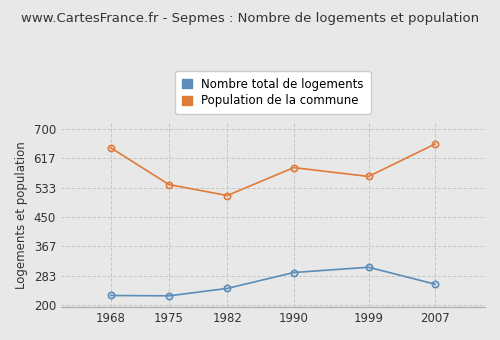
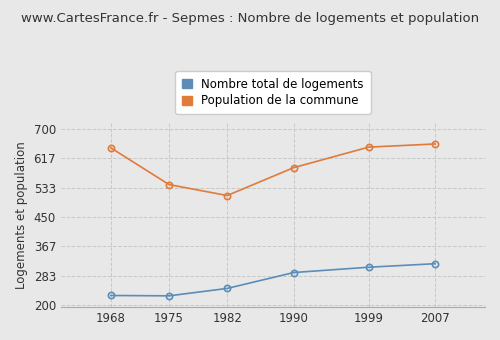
Population de la commune/1999: 565 -> 648
Nombre total de logements/2007: 260 -> 318
